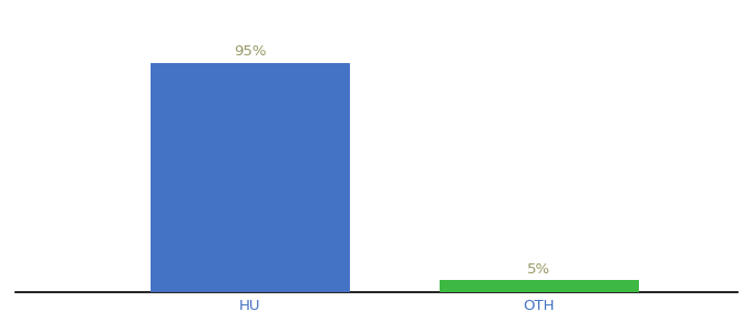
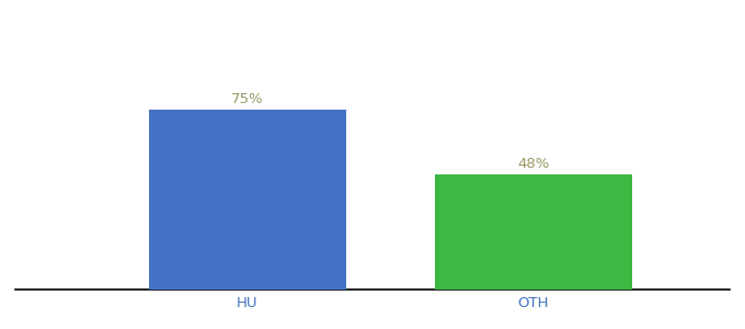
HU: 95% -> 75%
OTH: 5% -> 48%
